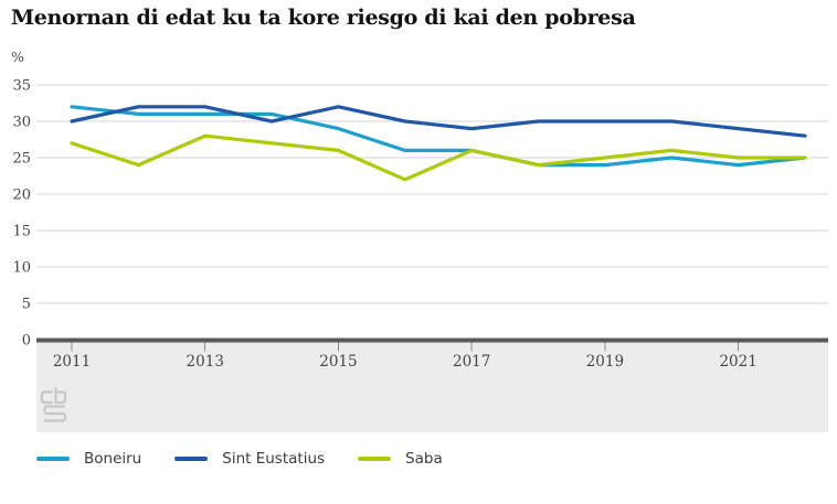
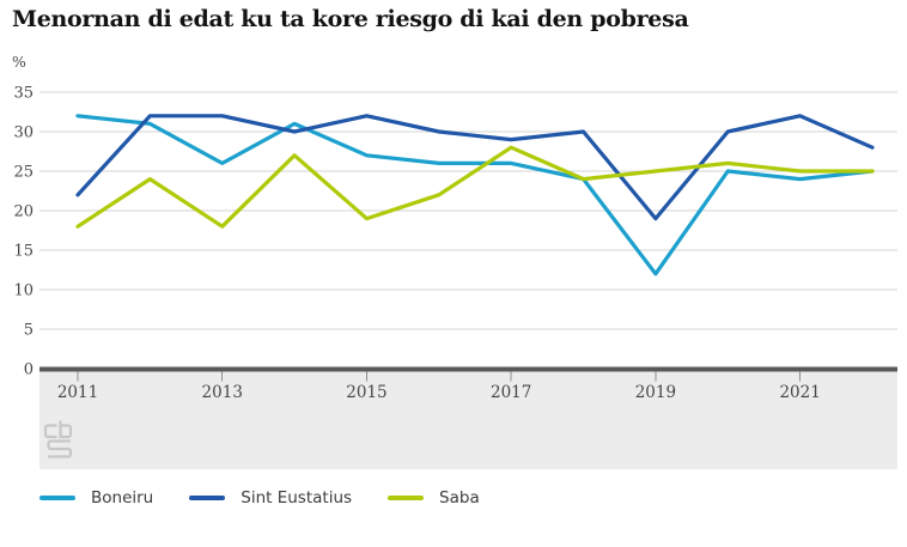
Sint Eustatius/2011: 30 -> 22
Saba/2011: 27 -> 18
Boneiru/2013: 31 -> 26
Saba/2013: 28 -> 18
Boneiru/2015: 29 -> 27
Saba/2015: 26 -> 19
Saba/2017: 26 -> 28
Boneiru/2019: 24 -> 12
Sint Eustatius/2019: 30 -> 19
Sint Eustatius/2021: 29 -> 32
